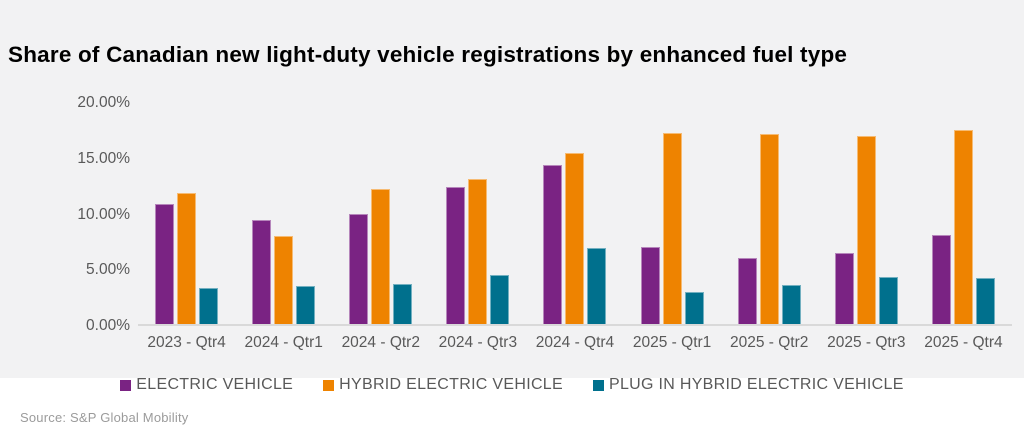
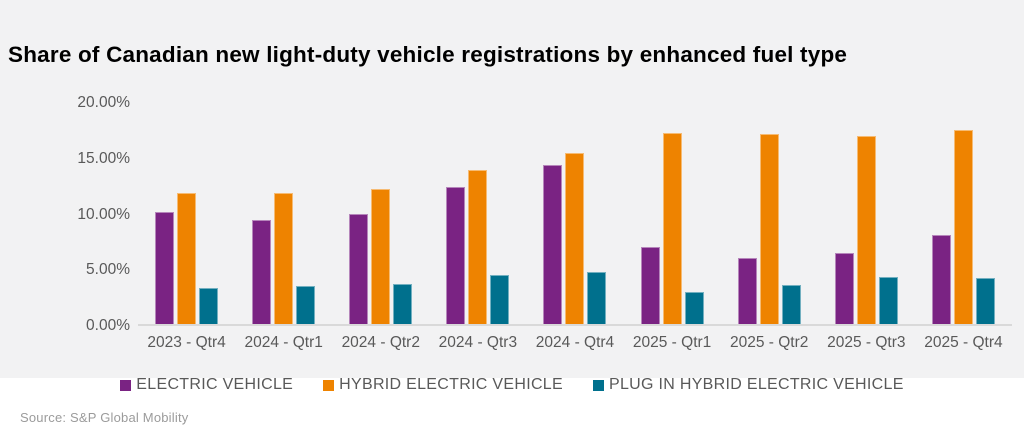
ELECTRIC VEHICLE/2023 - Qtr4: 10.9% -> 10.1%
HYBRID ELECTRIC VEHICLE/2024 - Qtr1: 8.0% -> 11.9%
HYBRID ELECTRIC VEHICLE/2024 - Qtr3: 13.1% -> 13.9%
PLUG IN HYBRID ELECTRIC VEHICLE/2024 - Qtr4: 6.9% -> 4.7%
